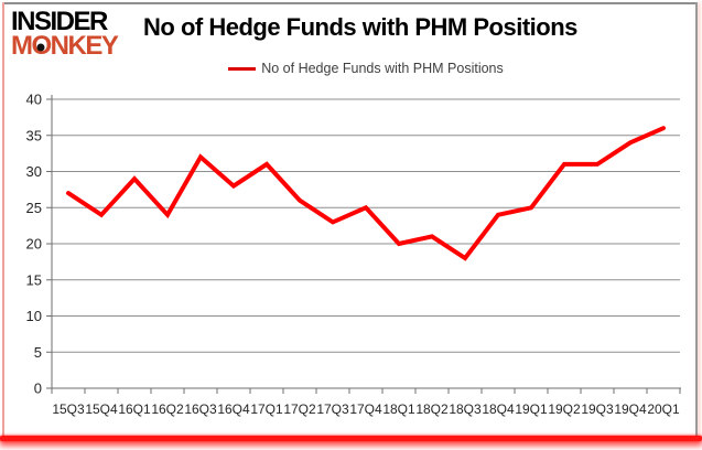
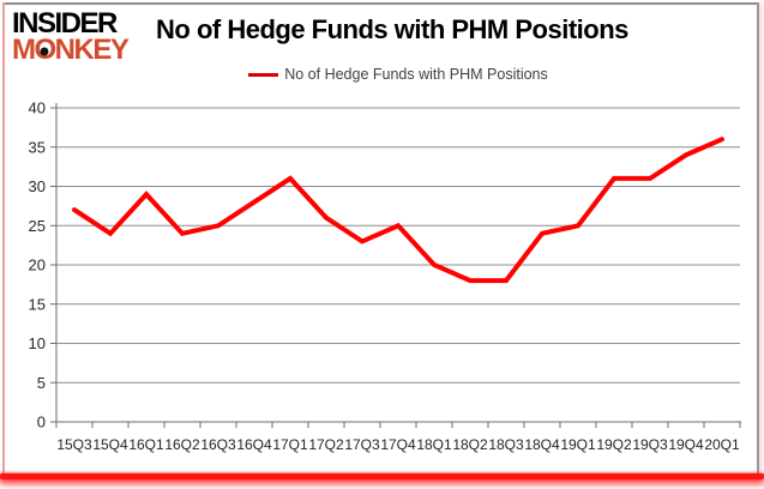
16Q3: 32 -> 25
18Q2: 21 -> 18
